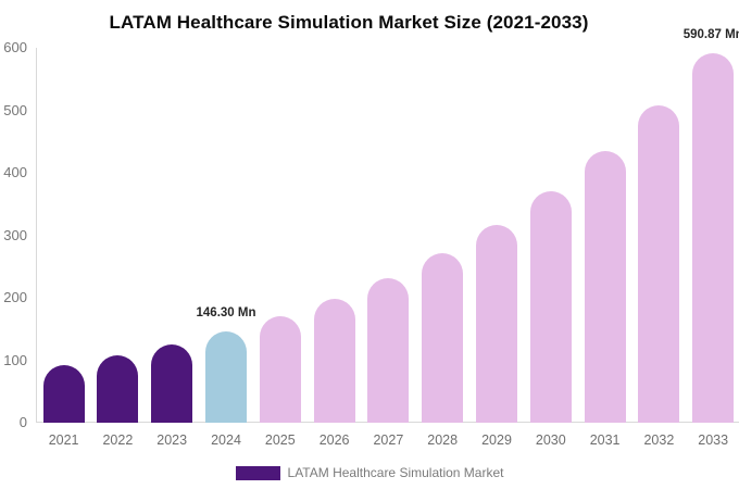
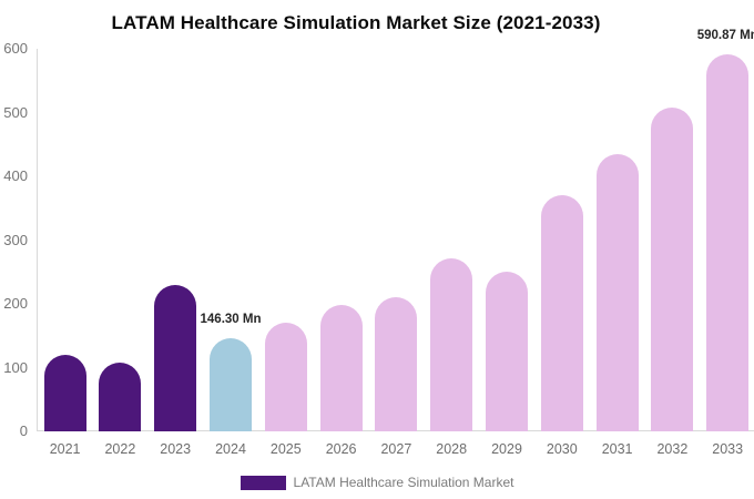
2021: 90 -> 120
2023: 120 -> 230
2027: 230 -> 210
2029: 320 -> 250
